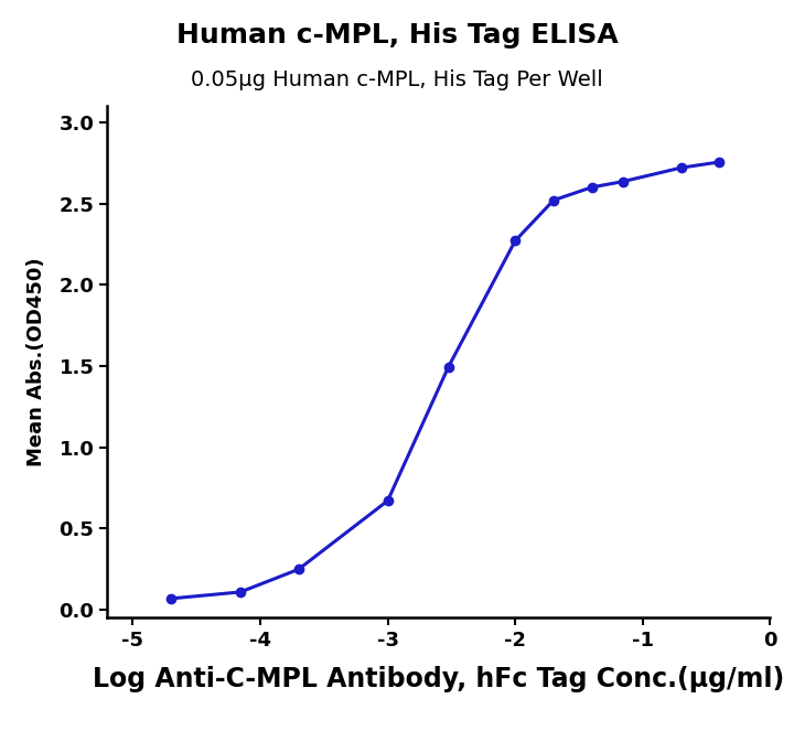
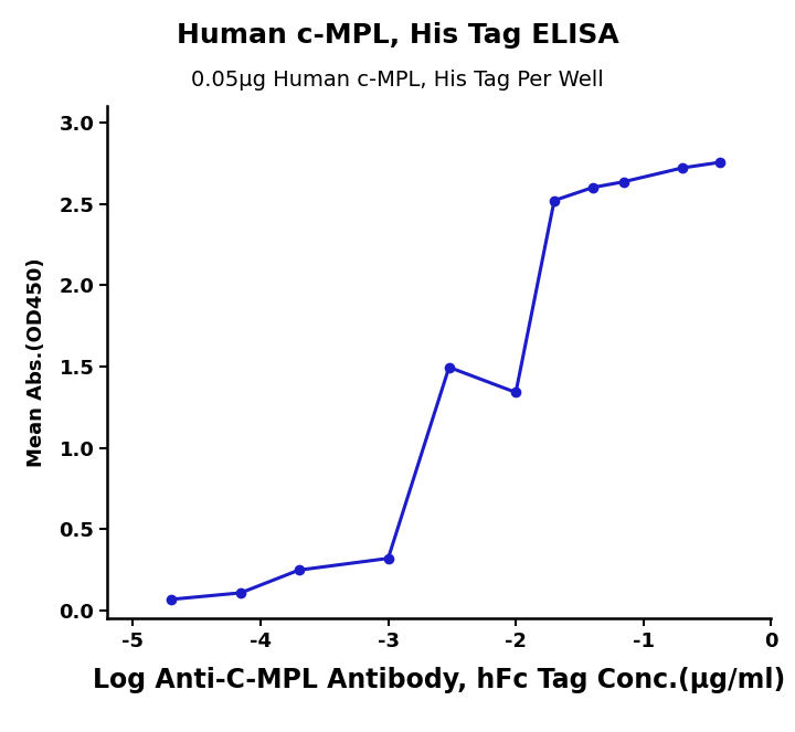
-3: 0.67 -> 0.32
-2: 2.27 -> 1.34
